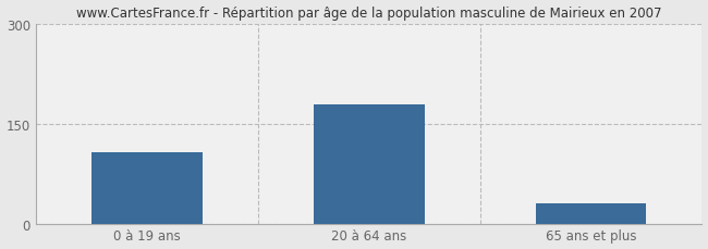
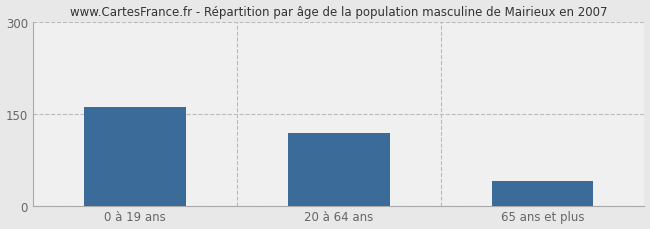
0 à 19 ans: 107 -> 160
20 à 64 ans: 179 -> 118
65 ans et plus: 30 -> 40
